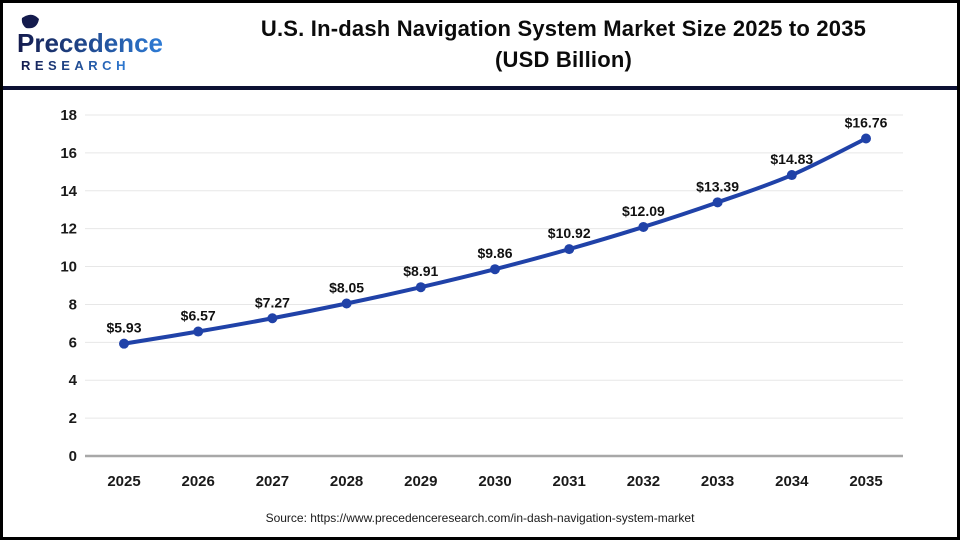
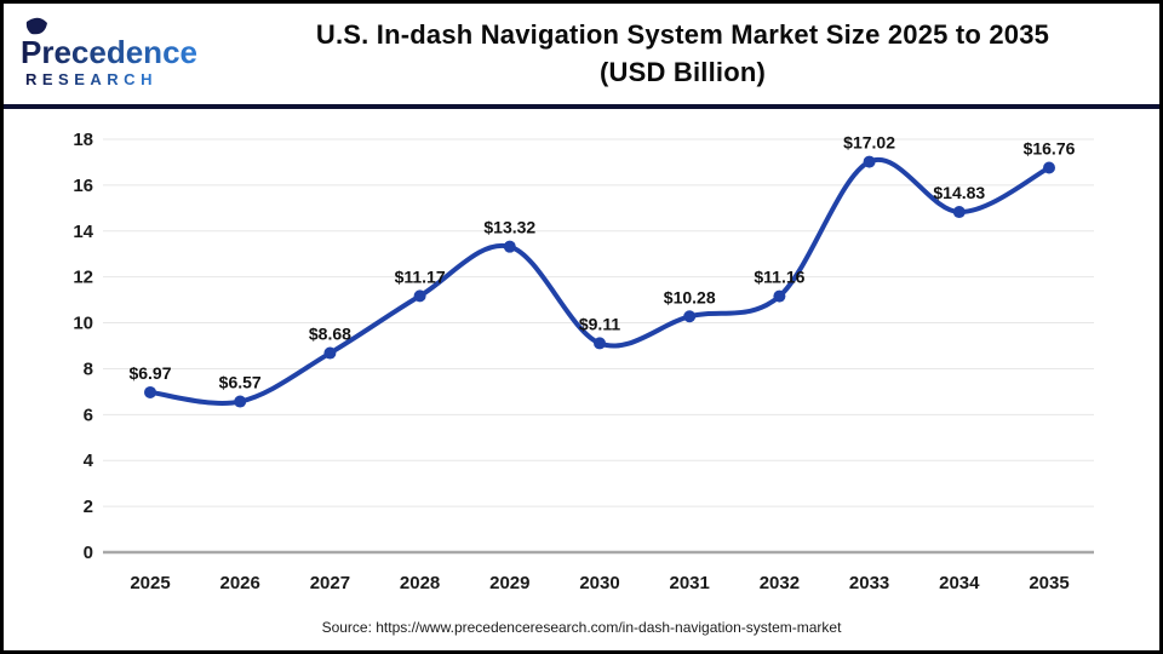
2025: $5.93 -> $6.97
2027: $7.27 -> $8.68
2028: $8.05 -> $11.17
2029: $8.91 -> $13.32
2030: $9.86 -> $9.11
2031: $10.92 -> $10.28
2032: $12.09 -> $11.16
2033: $13.39 -> $17.02
